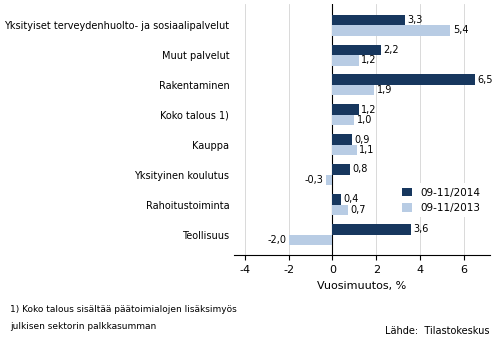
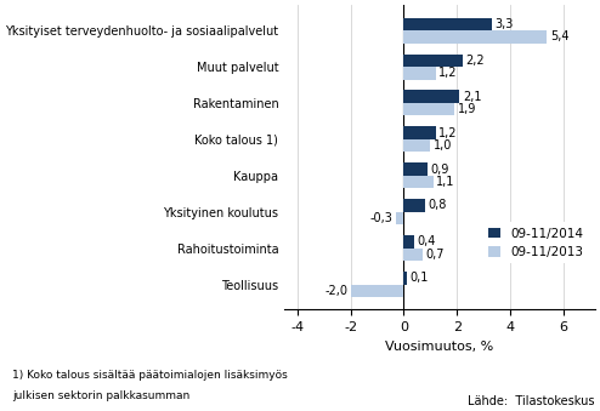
09-11/2014/Rakentaminen: 6,5 -> 2,1
09-11/2014/Teollisuus: 3,6 -> 0,1
